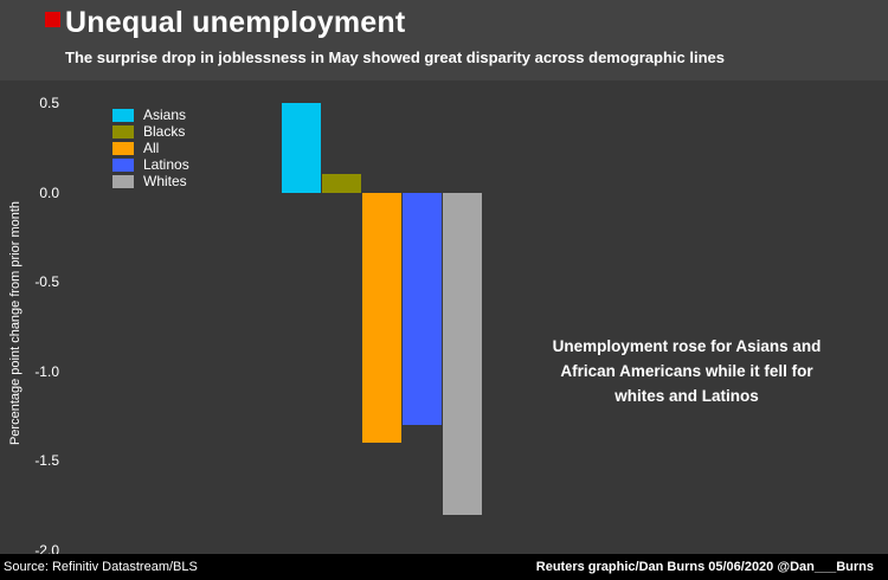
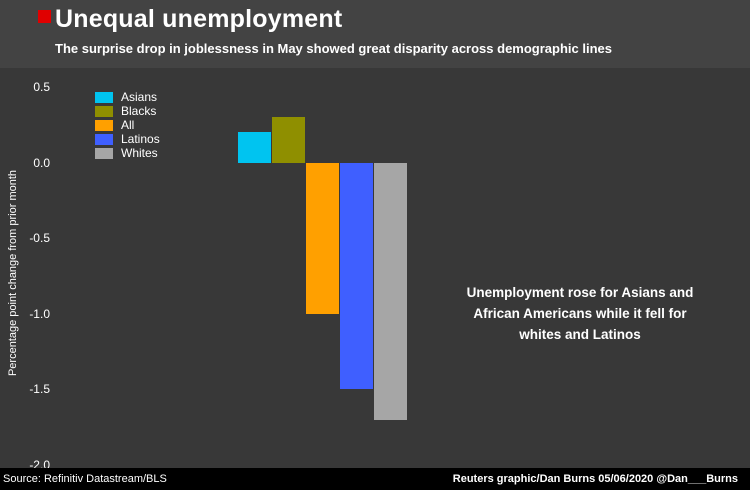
Asians: 0.5 -> 0.2
Blacks: 0.1 -> 0.3
All: -1.4 -> -1.0
Latinos: -1.3 -> -1.5
Whites: -1.8 -> -1.7
